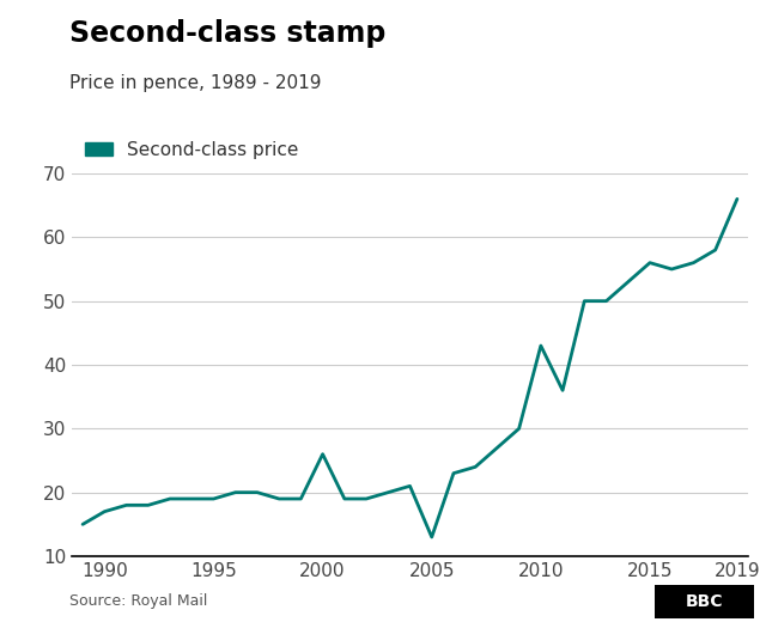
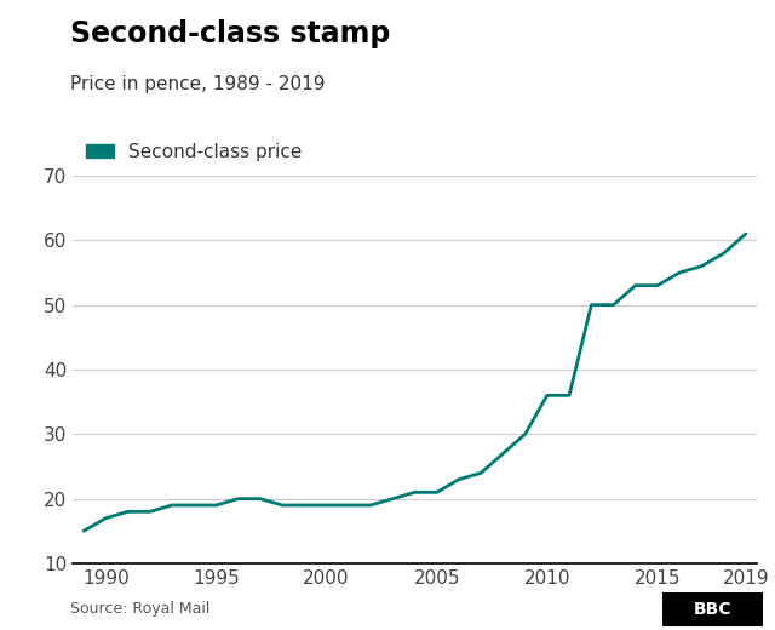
2000: 26 -> 19
2005: 13 -> 21
2010: 43 -> 36
2015: 56 -> 53
2019: 66 -> 61
